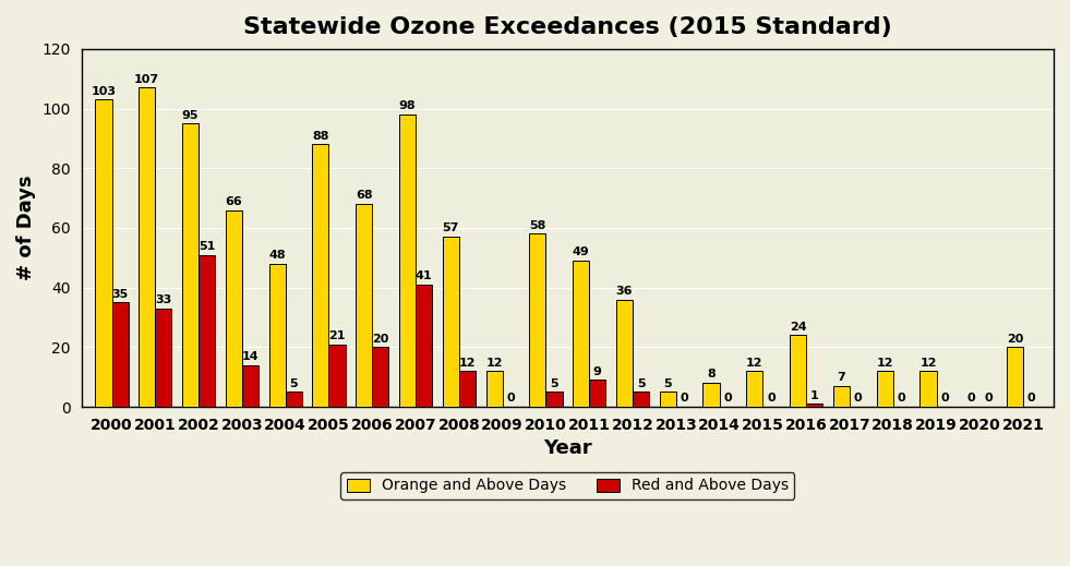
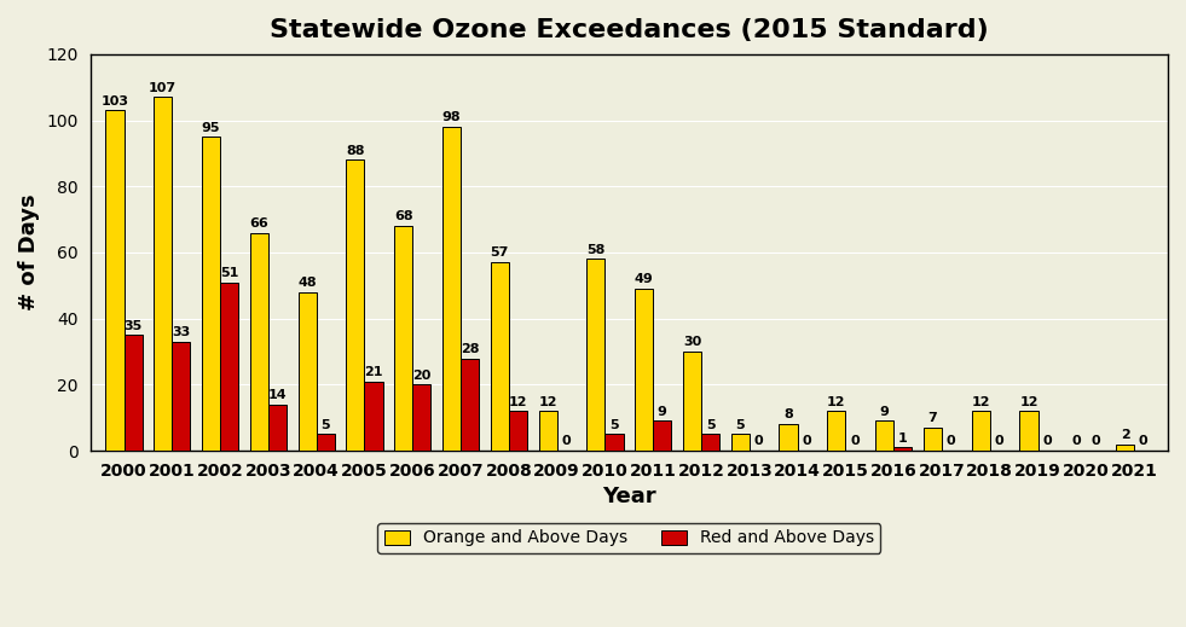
Red and Above Days/2007: 41 -> 28
Orange and Above Days/2012: 36 -> 30
Orange and Above Days/2016: 24 -> 9
Orange and Above Days/2021: 20 -> 2
